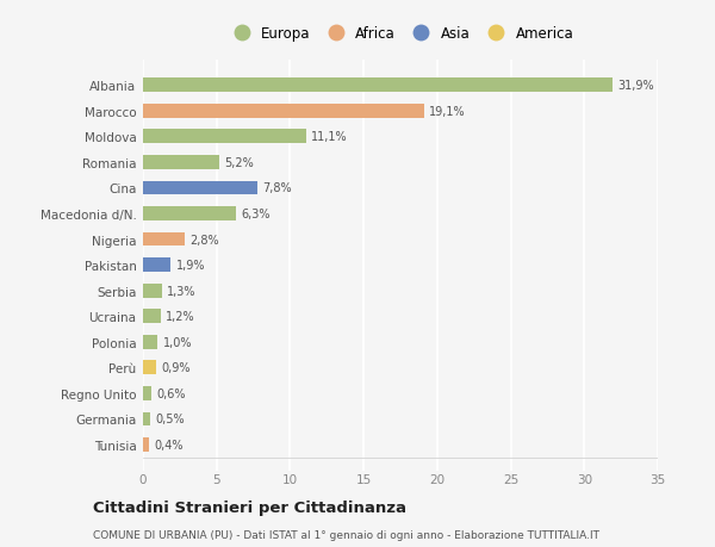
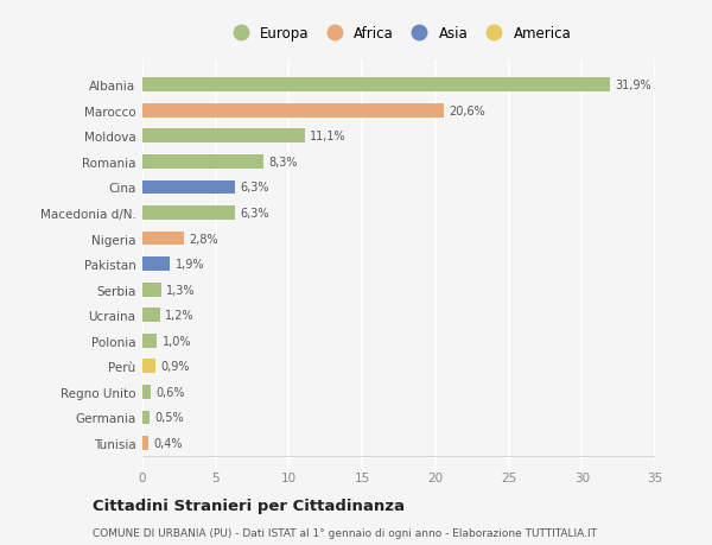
Marocco: 19,1% -> 20,6%
Romania: 5,2% -> 8,3%
Cina: 7,8% -> 6,3%
